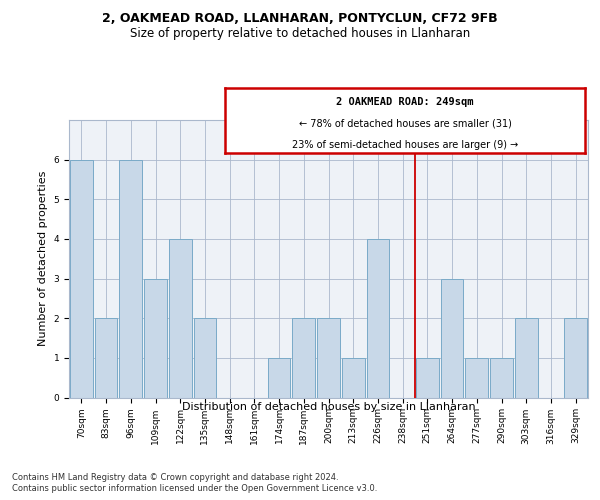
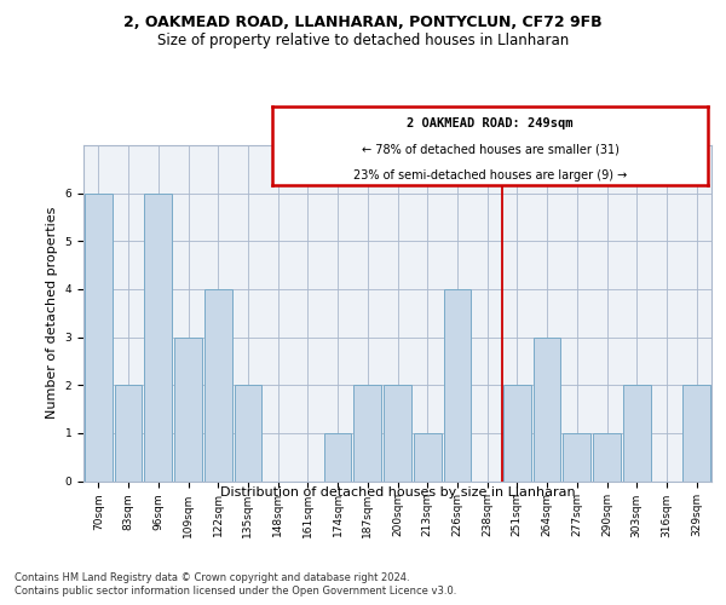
251sqm: 1 -> 2
